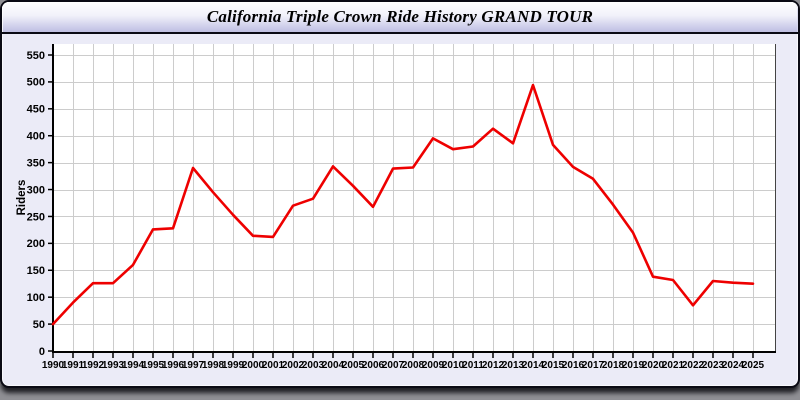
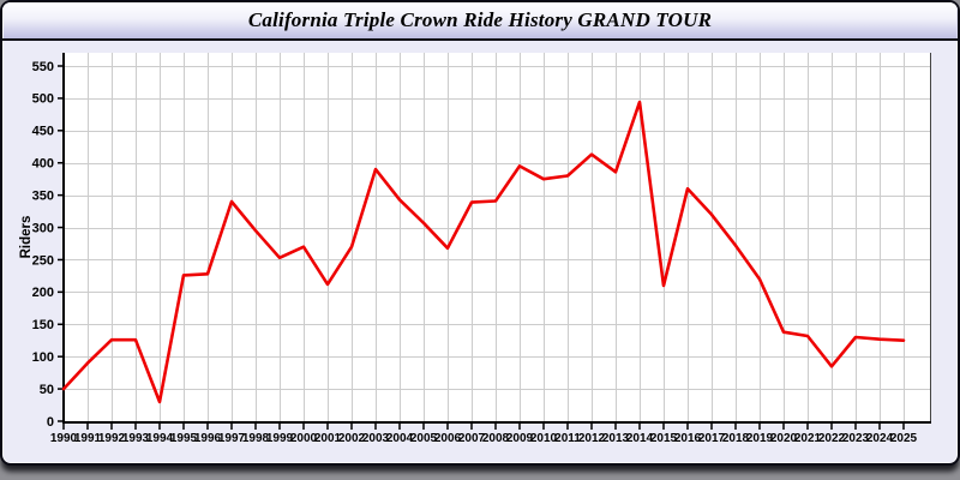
1994: 160 -> 30
2000: 210 -> 270
2003: 280 -> 390
2015: 380 -> 210
2016: 340 -> 360
